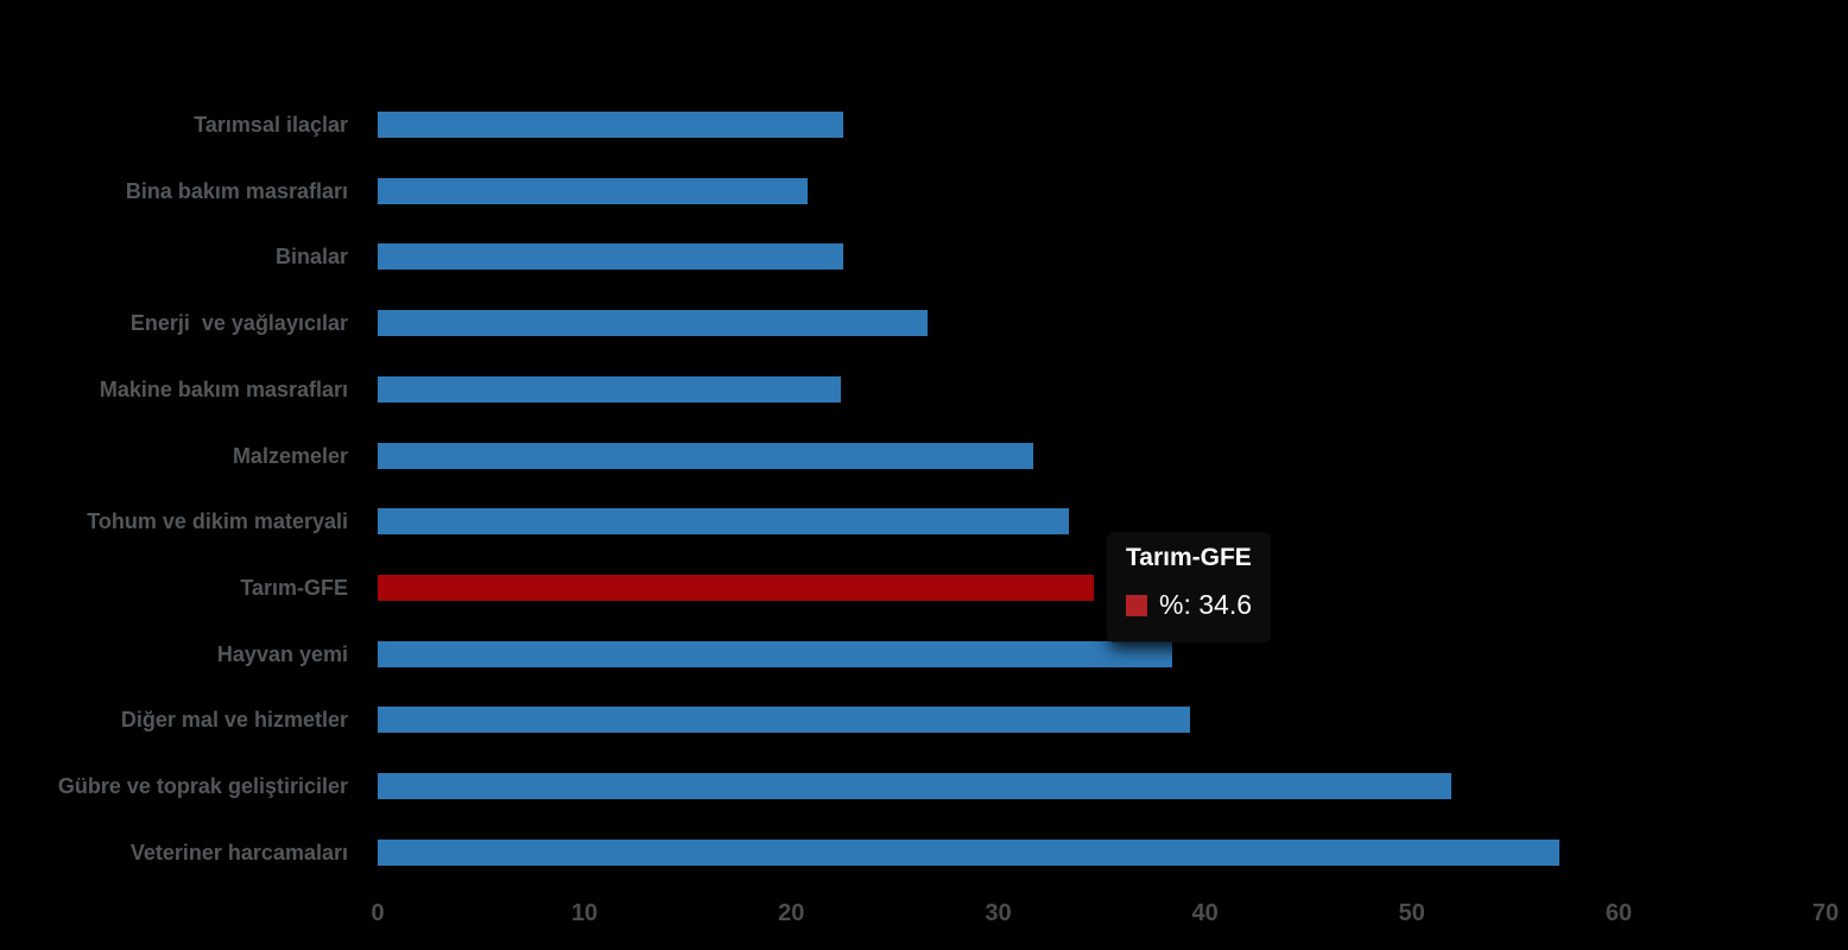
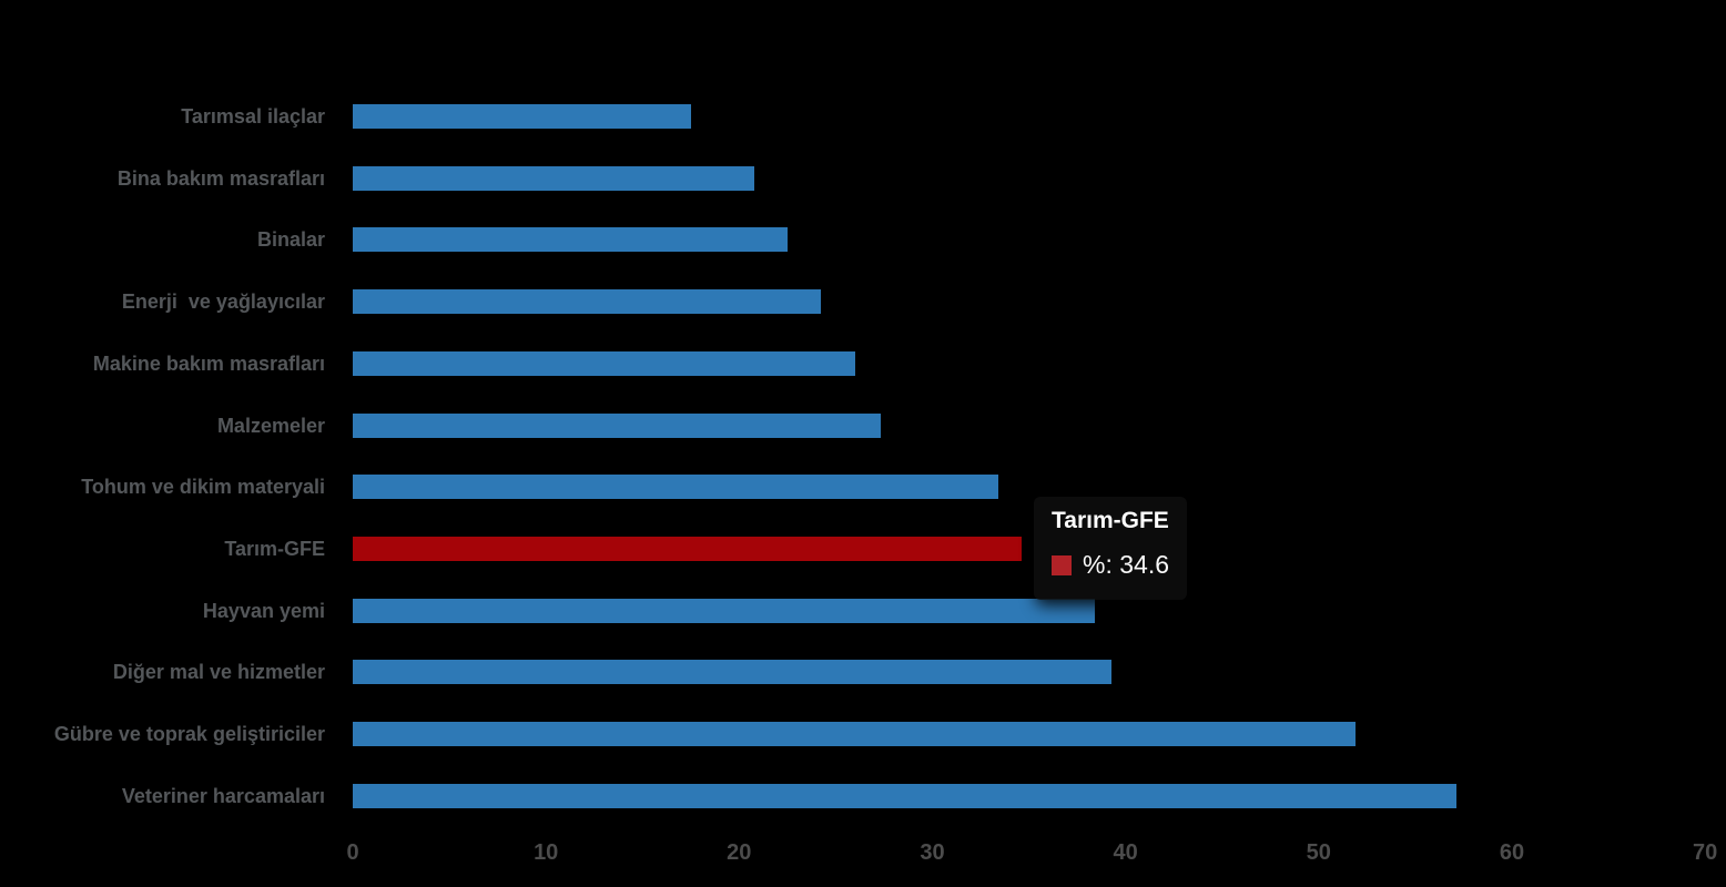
Tarımsal ilaçlar: 22.5 -> 17.5
Enerji ve yağlayıcılar: 26.6 -> 24.2
Makine bakım masrafları: 22.4 -> 26.0
Malzemeler: 31.7 -> 27.3
